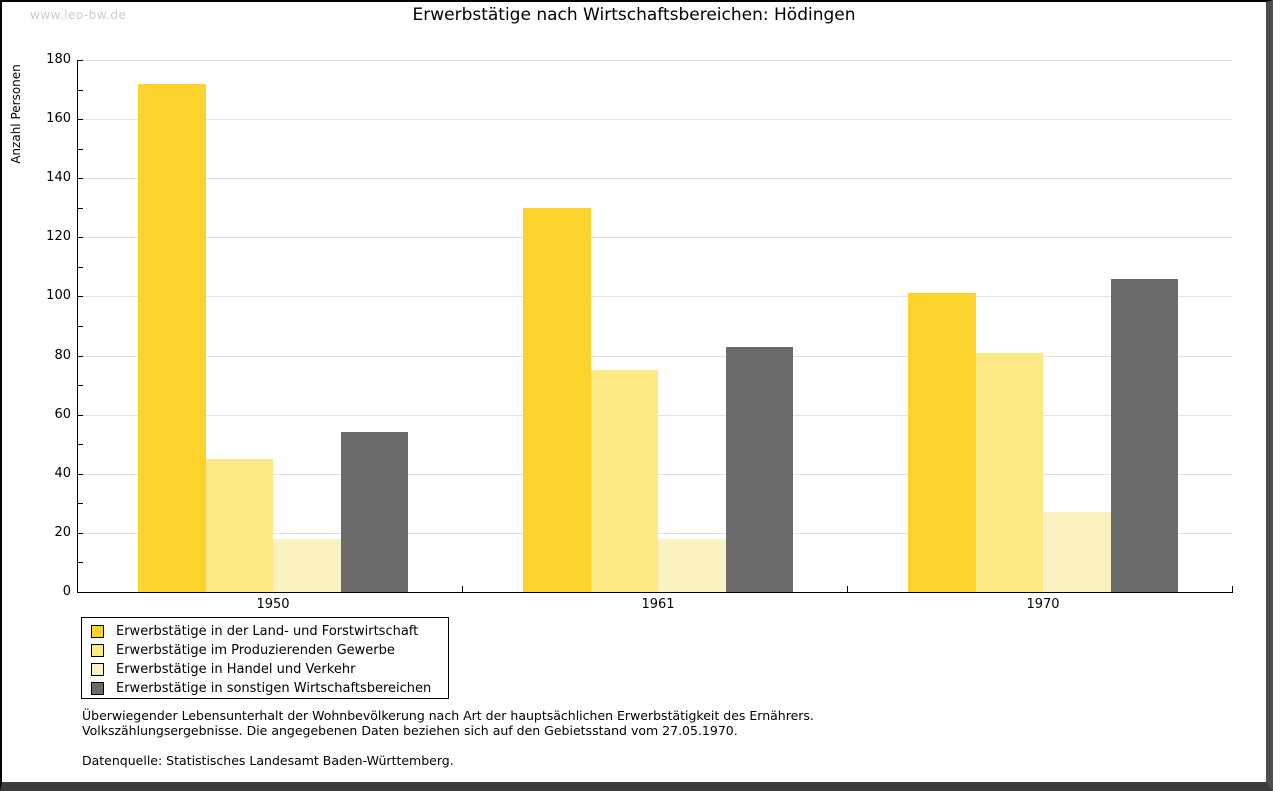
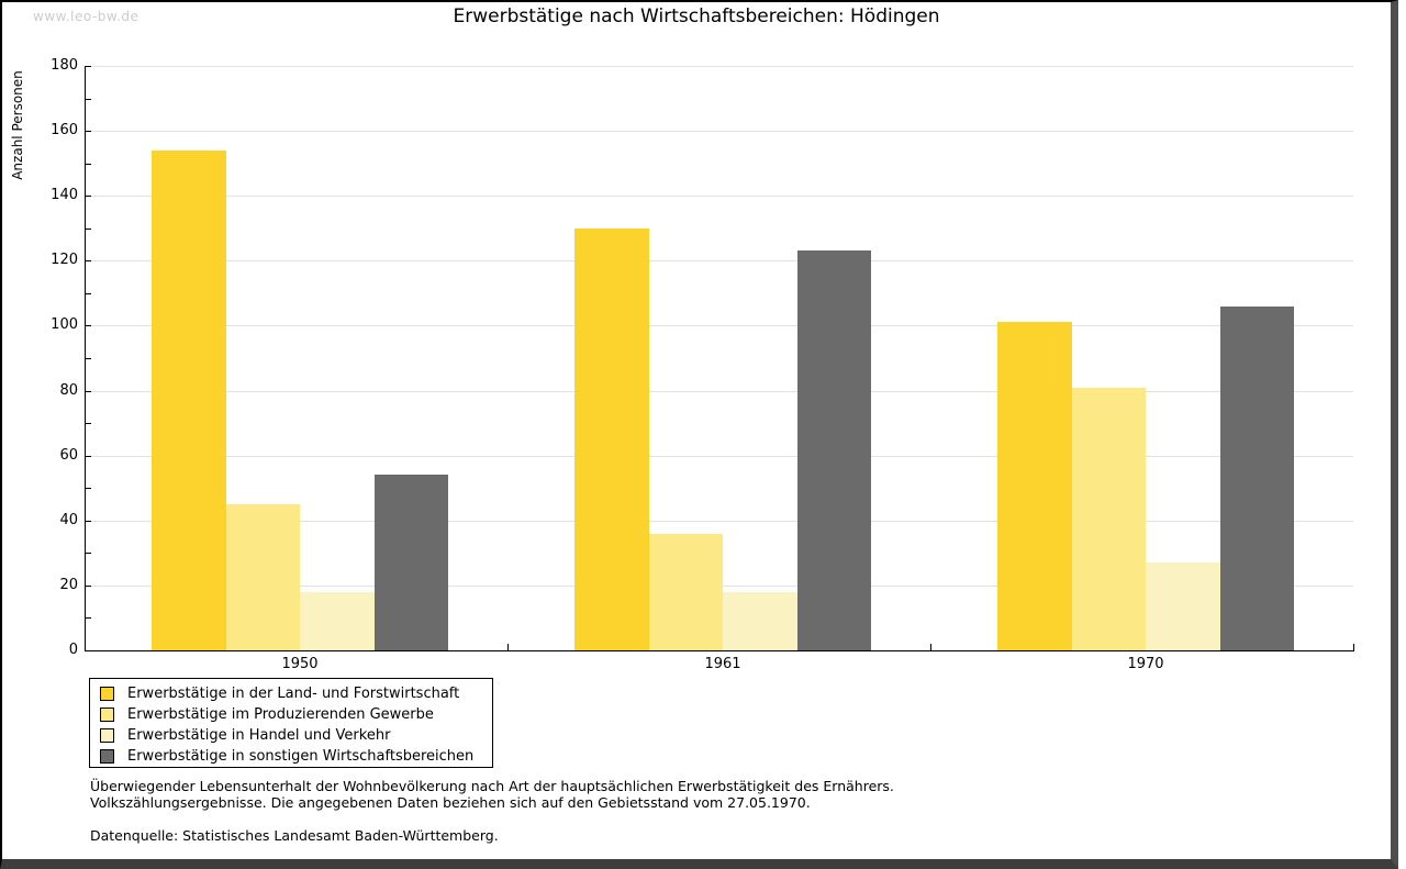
Erwerbstätige in der Land- und Forstwirtschaft/1950: 172 -> 154
Erwerbstätige im Produzierenden Gewerbe/1961: 75 -> 36
Erwerbstätige in sonstigen Wirtschaftsbereichen/1961: 83 -> 123
